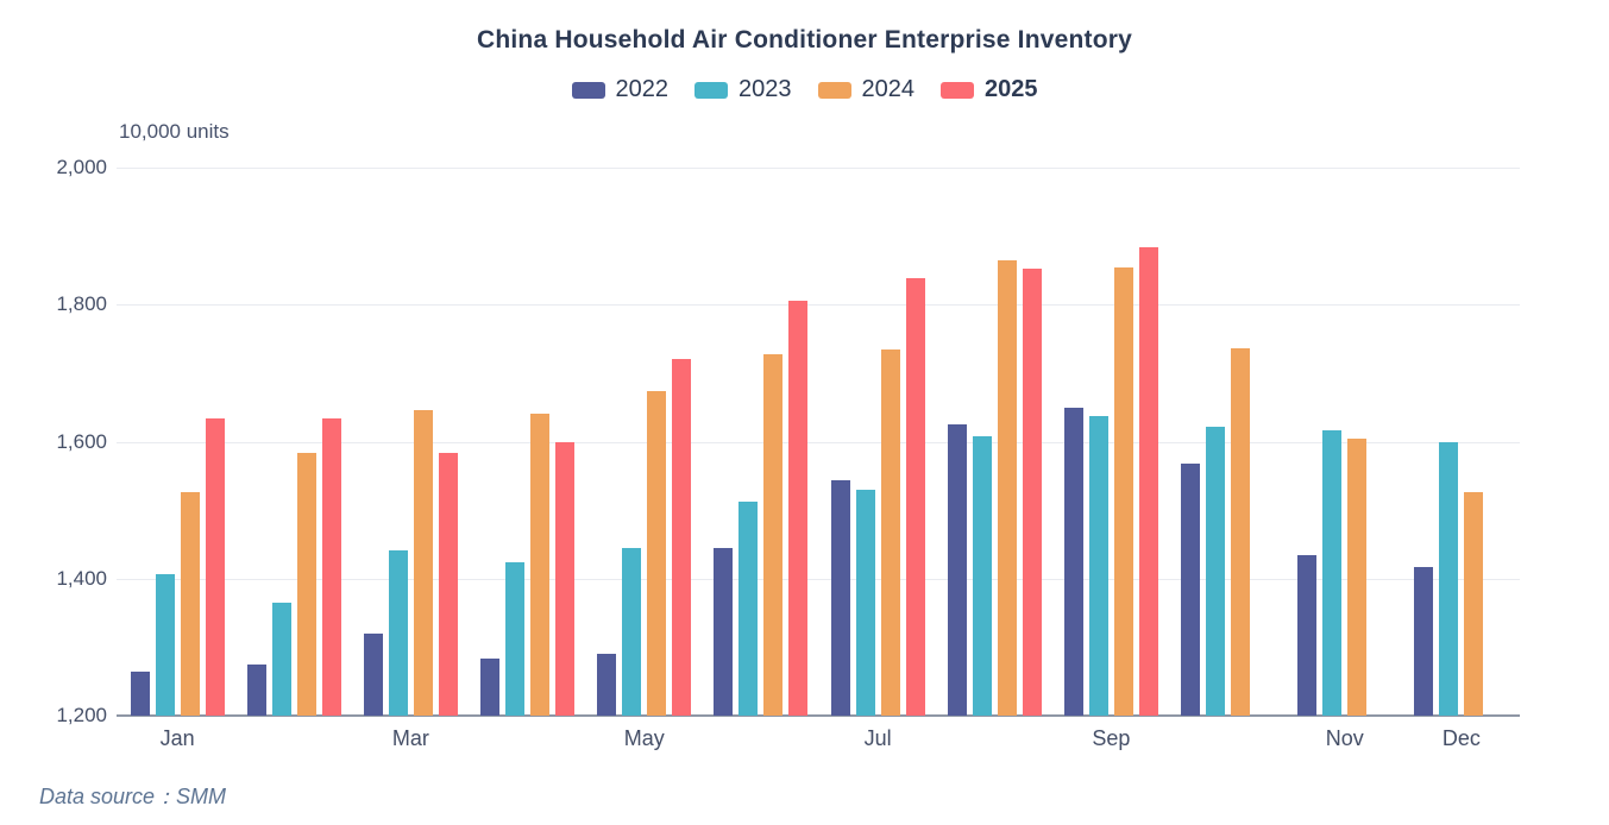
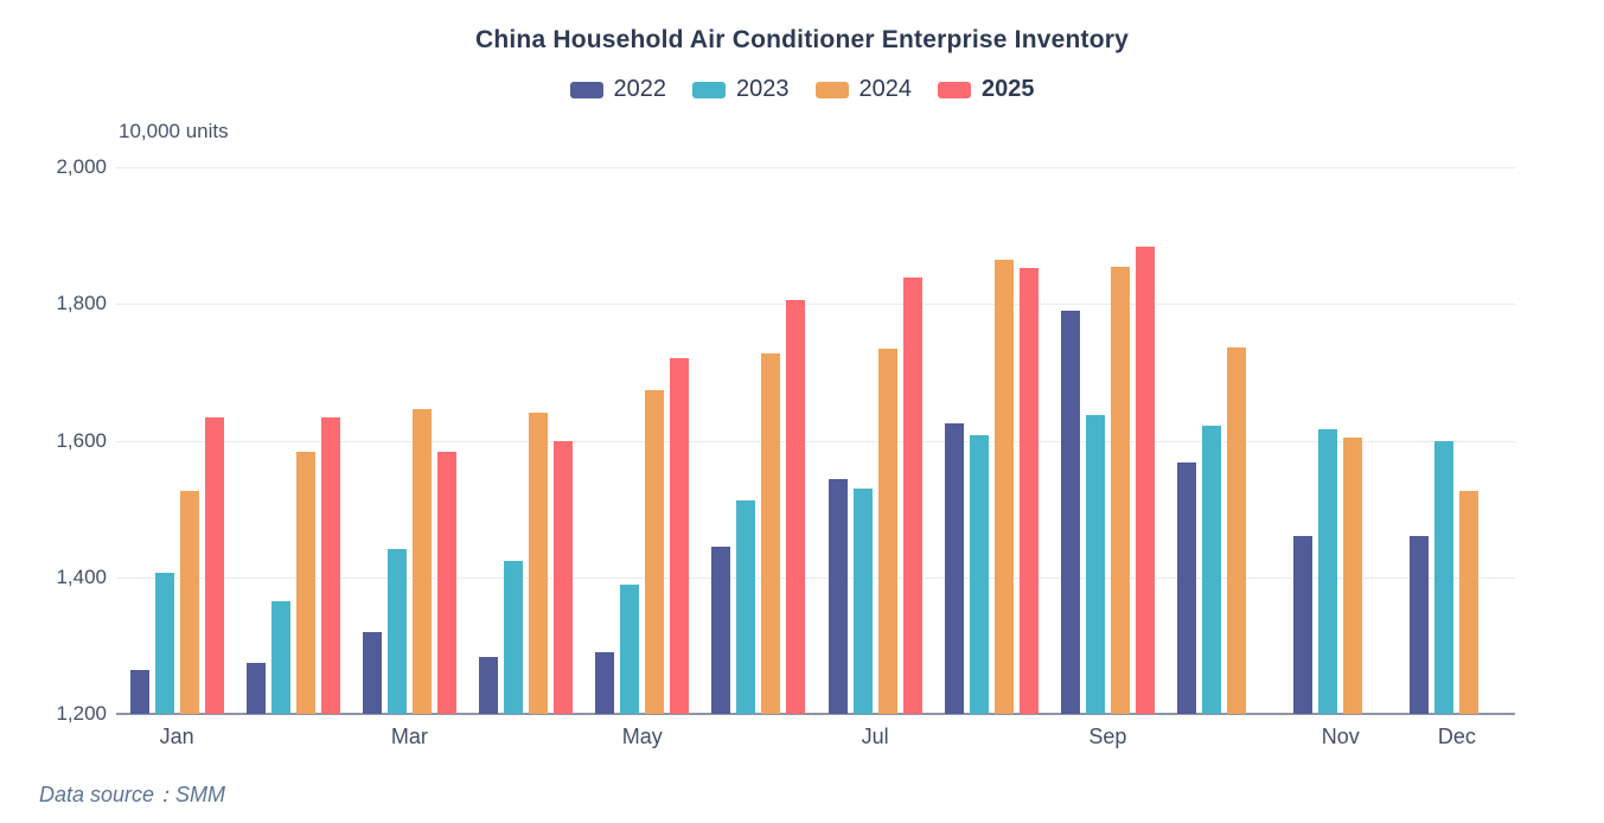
2023/May: 1440 -> 1390
2022/Sep: 1650 -> 1790
2022/Nov: 1440 -> 1460
2022/Dec: 1420 -> 1460
